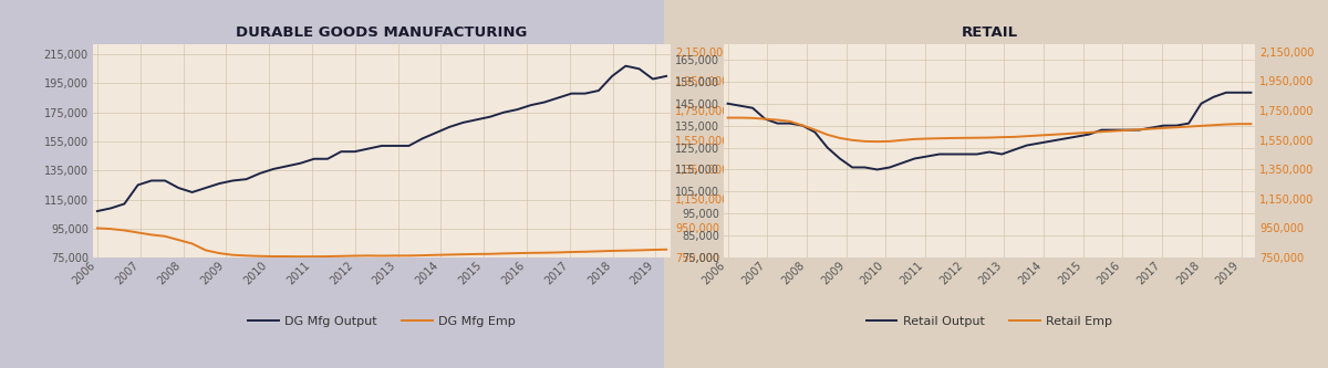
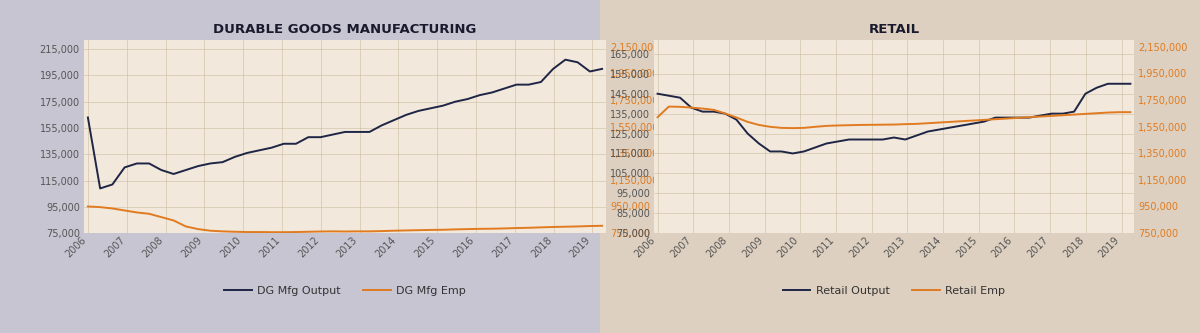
DURABLE GOODS MANUFACTURING/DG Mfg Output/2006: 107,000 -> 163,000
RETAIL/Retail Emp/2006: 1,700,000 -> 1,620,000
